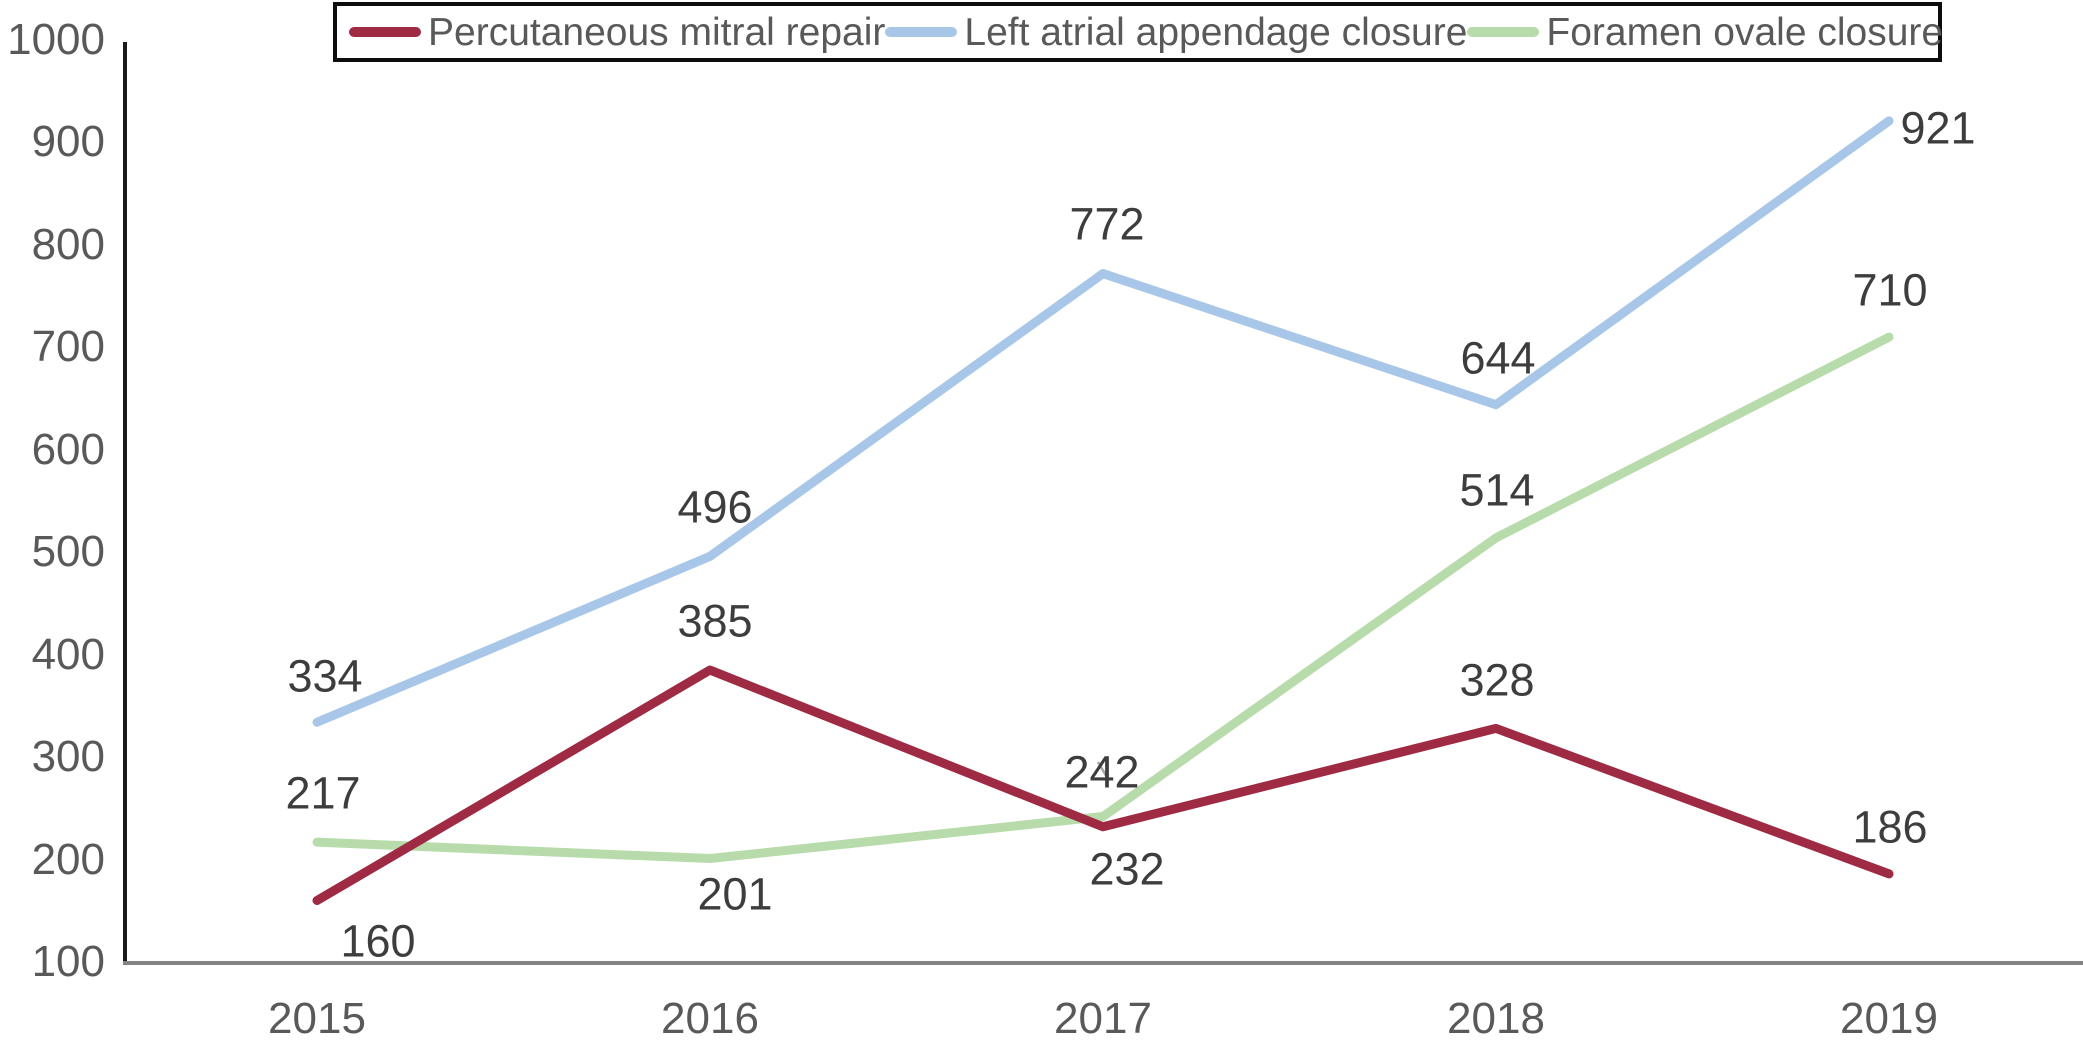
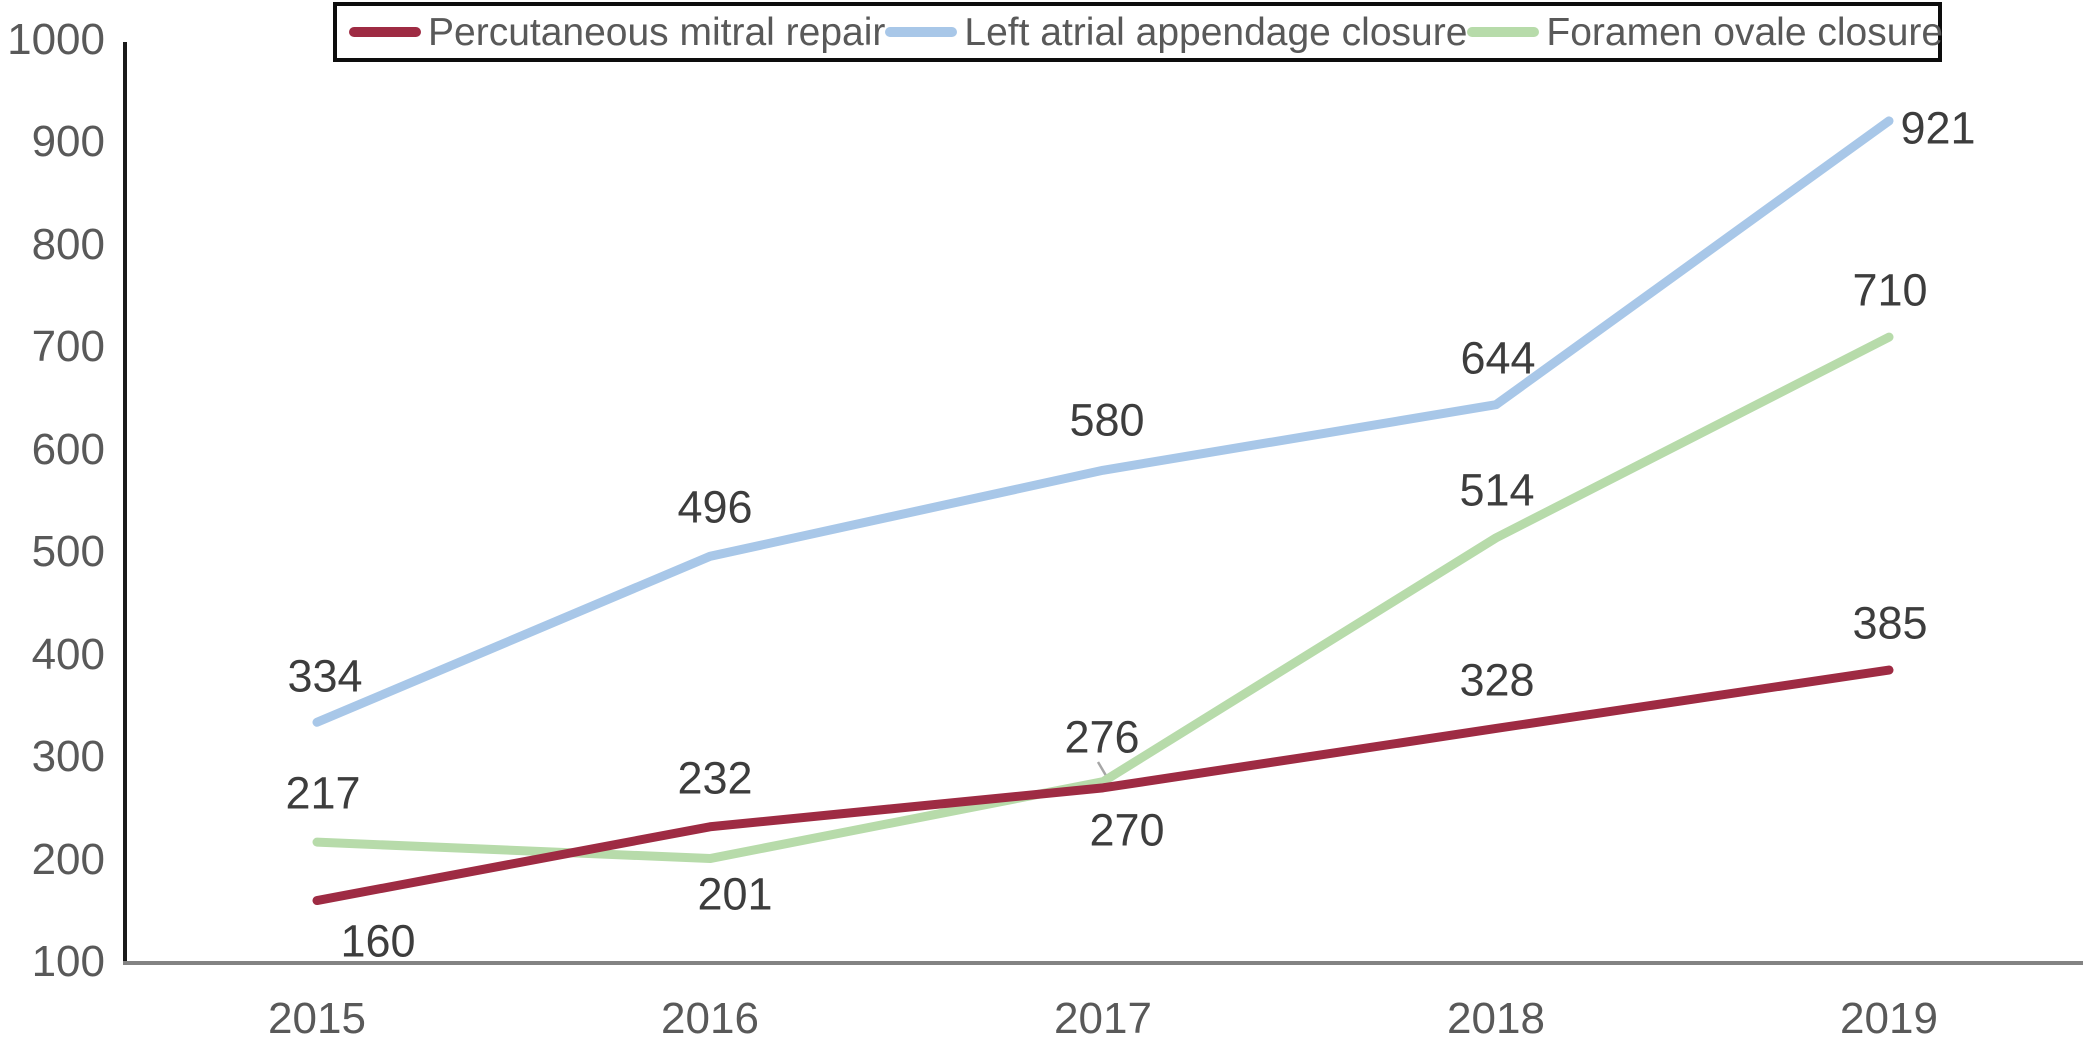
Percutaneous mitral repair/2016: 385 -> 232
Percutaneous mitral repair/2017: 232 -> 270
Left atrial appendage closure/2017: 772 -> 580
Foramen ovale closure/2017: 242 -> 276
Percutaneous mitral repair/2019: 186 -> 385
